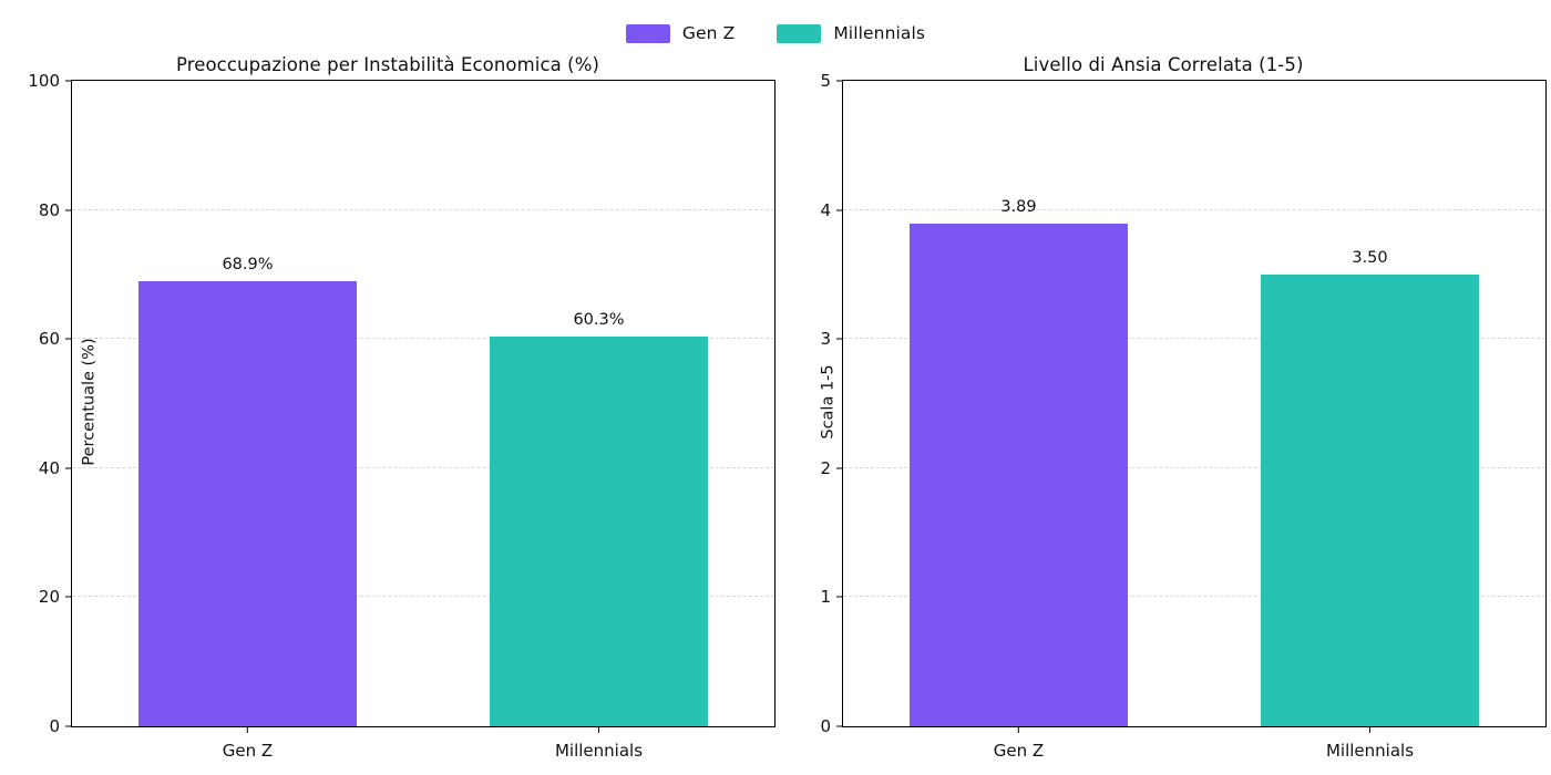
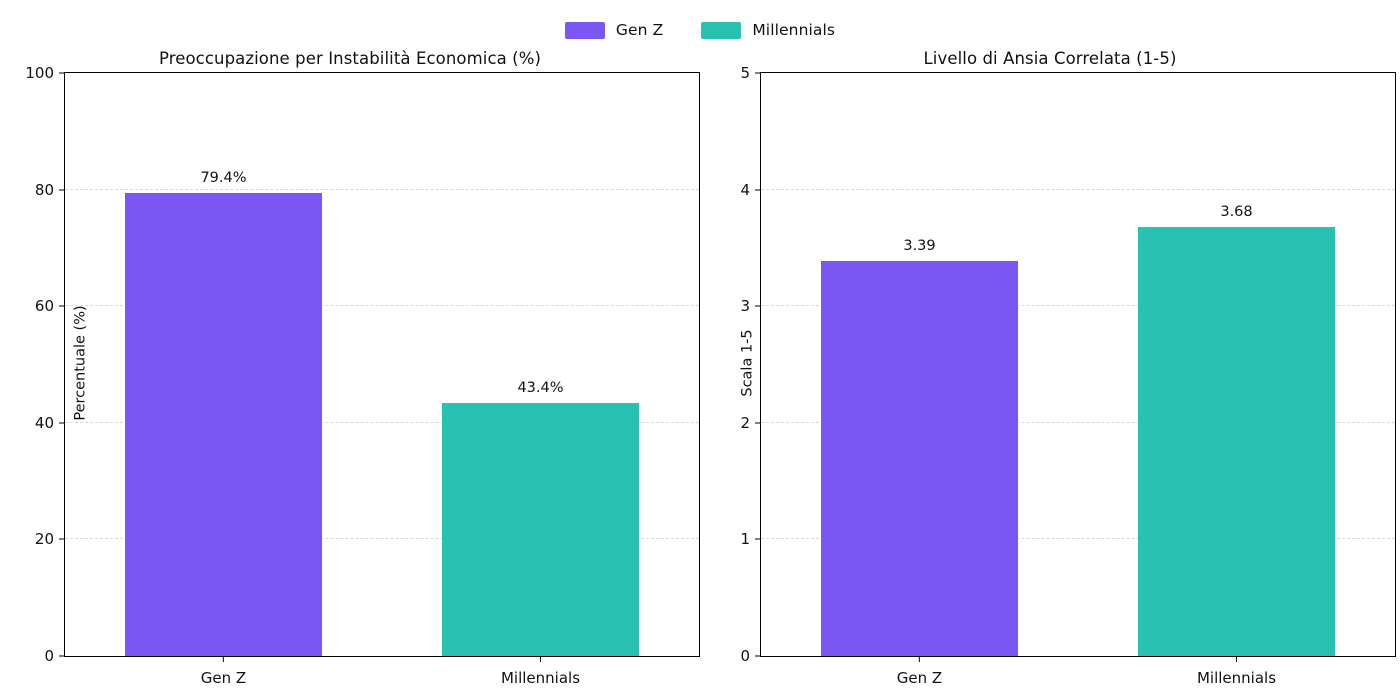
Preoccupazione per Instabilità Economica (%)/Gen Z: 68.9% -> 79.4%
Preoccupazione per Instabilità Economica (%)/Millennials: 60.3% -> 43.4%
Livello di Ansia Correlata (1-5)/Gen Z: 3.89 -> 3.39
Livello di Ansia Correlata (1-5)/Millennials: 3.50 -> 3.68
